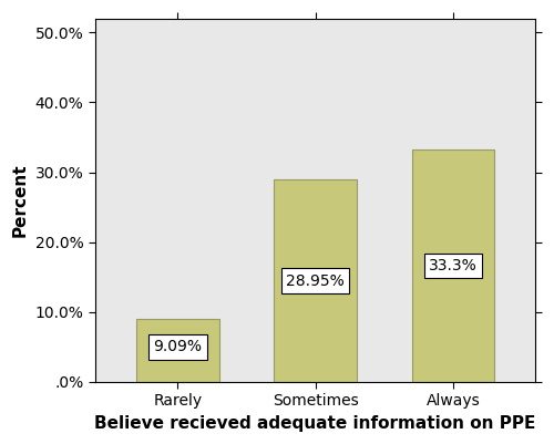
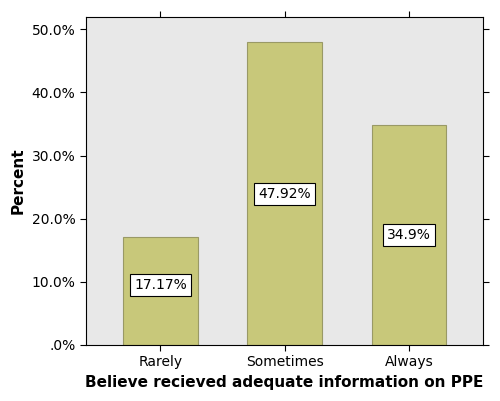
Rarely: 9.09% -> 17.17%
Sometimes: 28.95% -> 47.92%
Always: 33.3% -> 34.9%
